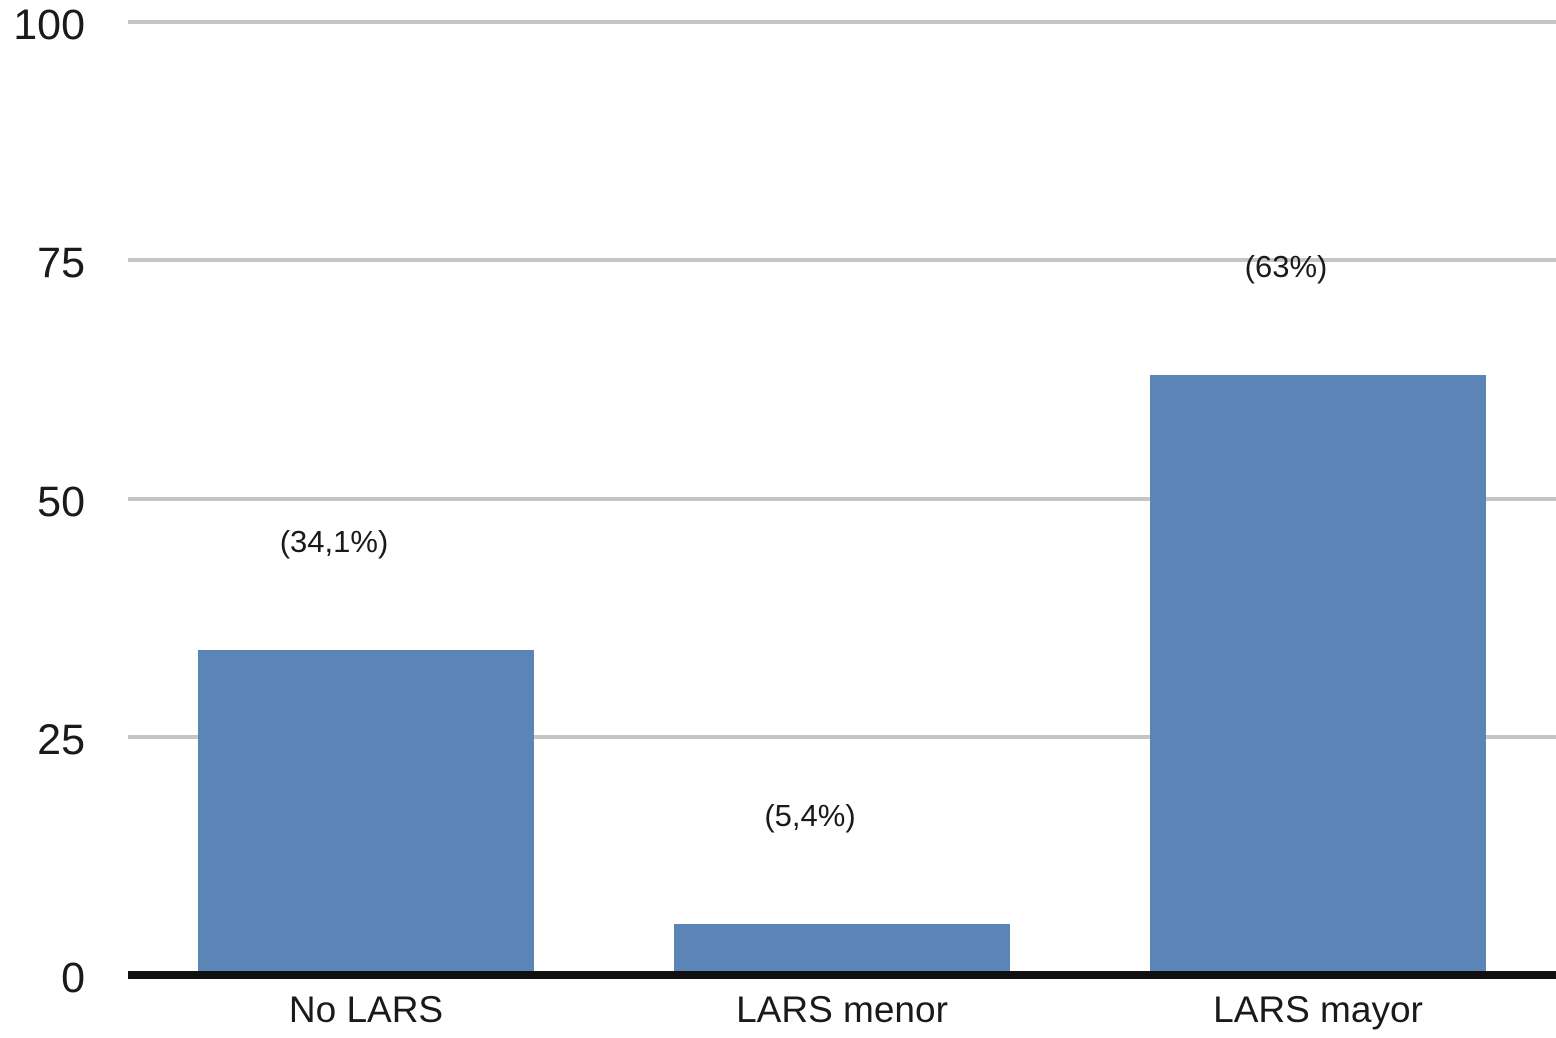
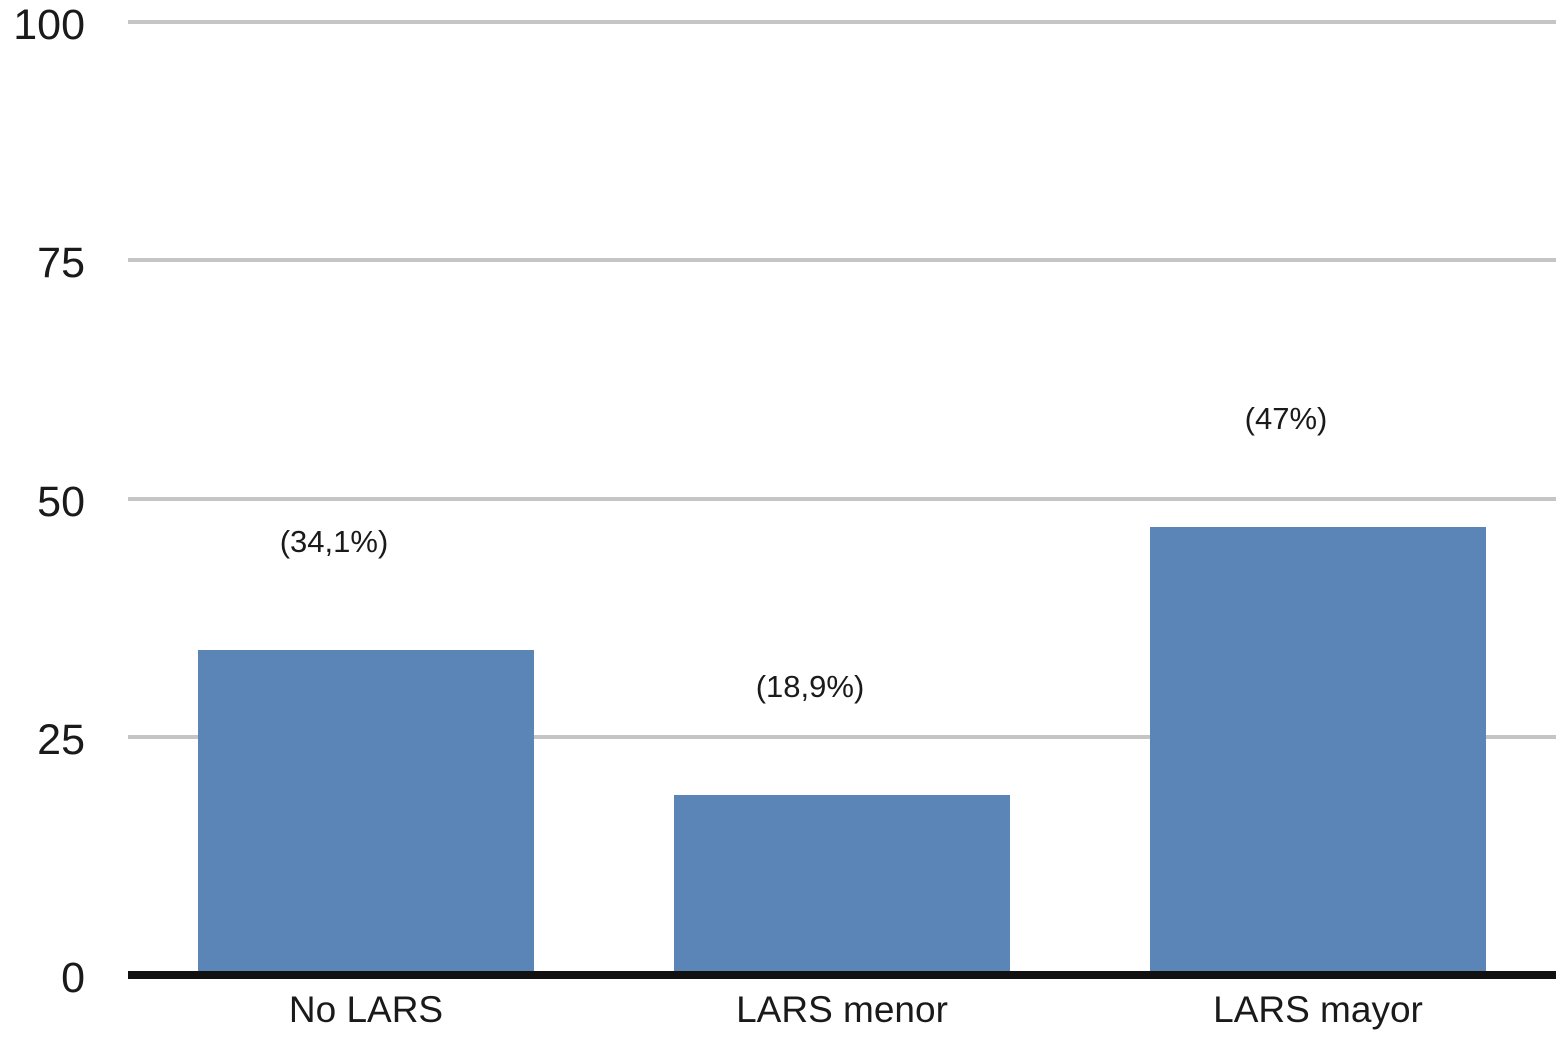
LARS menor: 5,4% -> 18,9%
LARS mayor: 63% -> 47%
